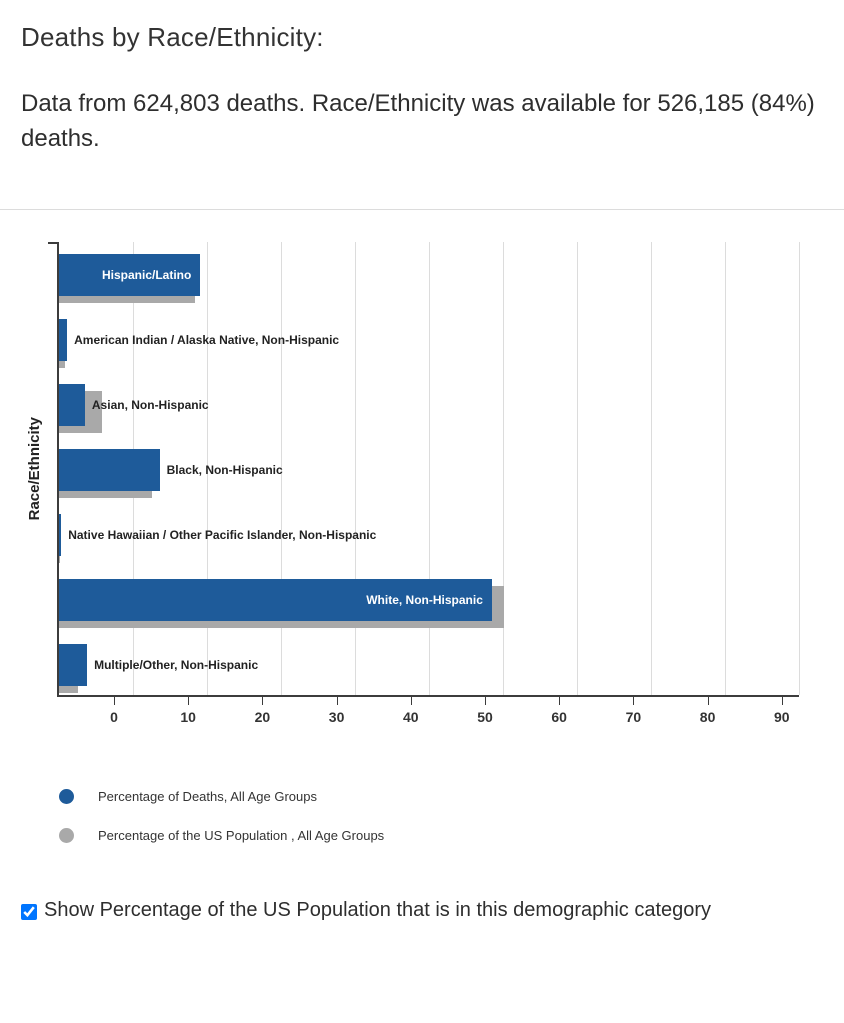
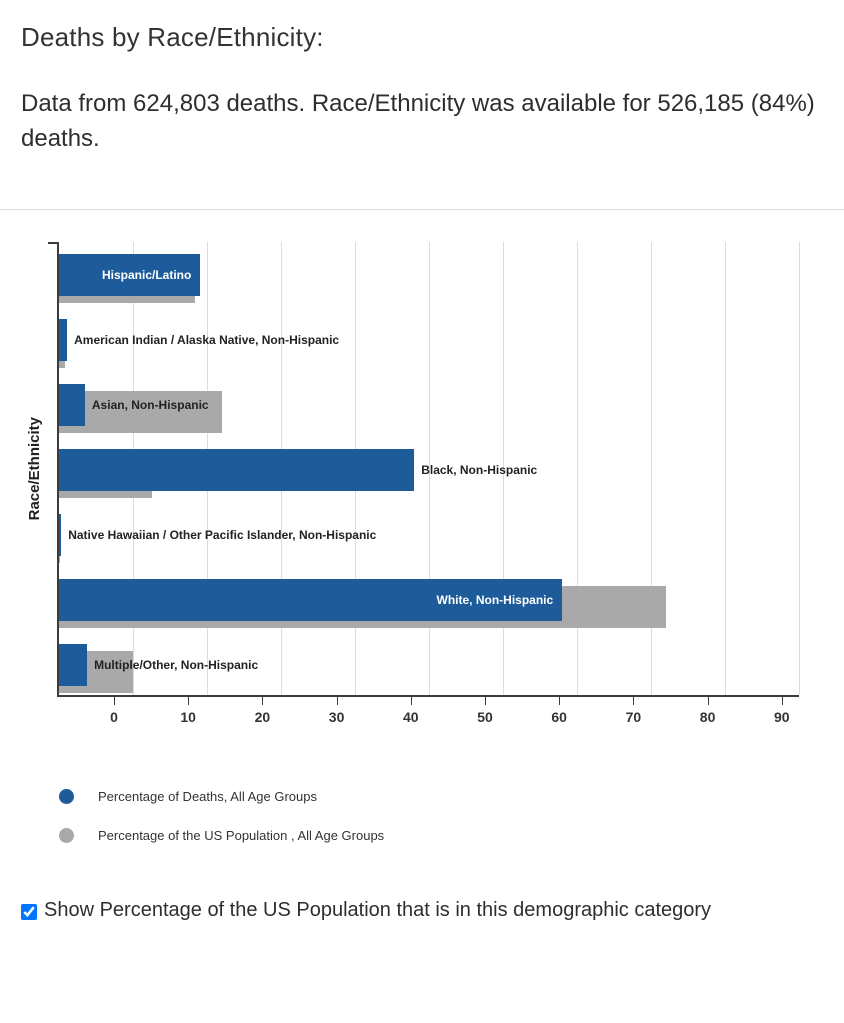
Percentage of the US Population , All Age Groups/Asian, Non-Hispanic: 6 -> 22
Percentage of Deaths, All Age Groups/Black, Non-Hispanic: 14 -> 48
Percentage of Deaths, All Age Groups/White, Non-Hispanic: 58 -> 68
Percentage of the US Population , All Age Groups/White, Non-Hispanic: 60 -> 82
Percentage of the US Population , All Age Groups/Multiple/Other, Non-Hispanic: 3 -> 10
